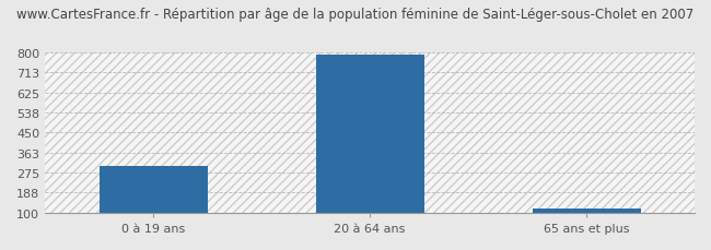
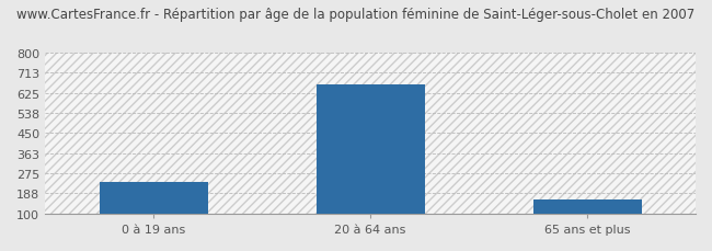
0 à 19 ans: 305 -> 240
20 à 64 ans: 790 -> 660
65 ans et plus: 117 -> 160
